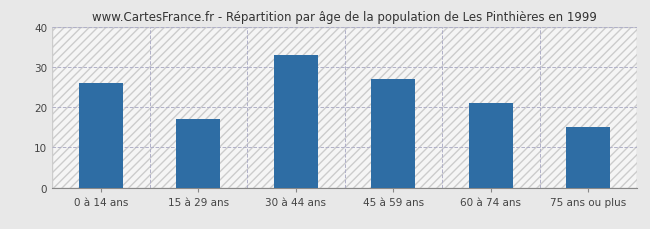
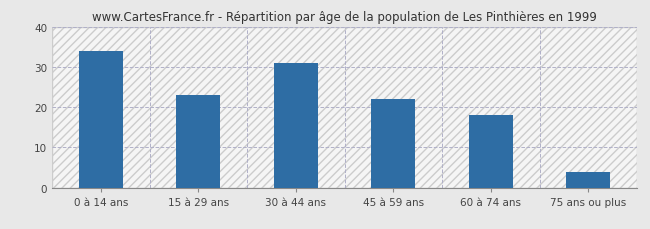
0 à 14 ans: 26 -> 34
15 à 29 ans: 17 -> 23
30 à 44 ans: 33 -> 31
45 à 59 ans: 27 -> 22
60 à 74 ans: 21 -> 18
75 ans ou plus: 15 -> 4
